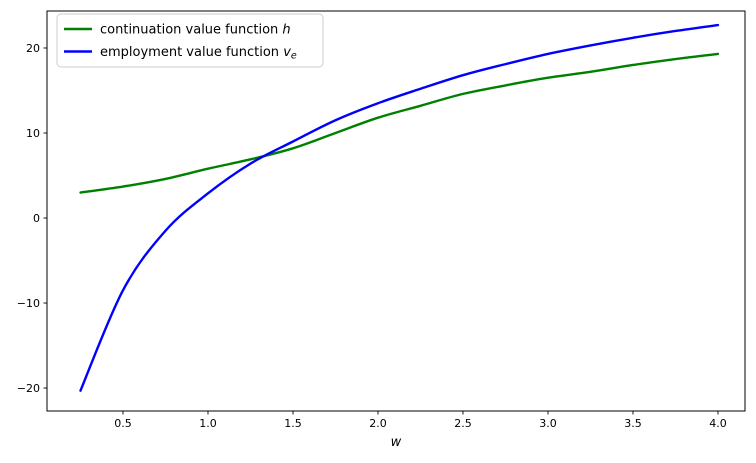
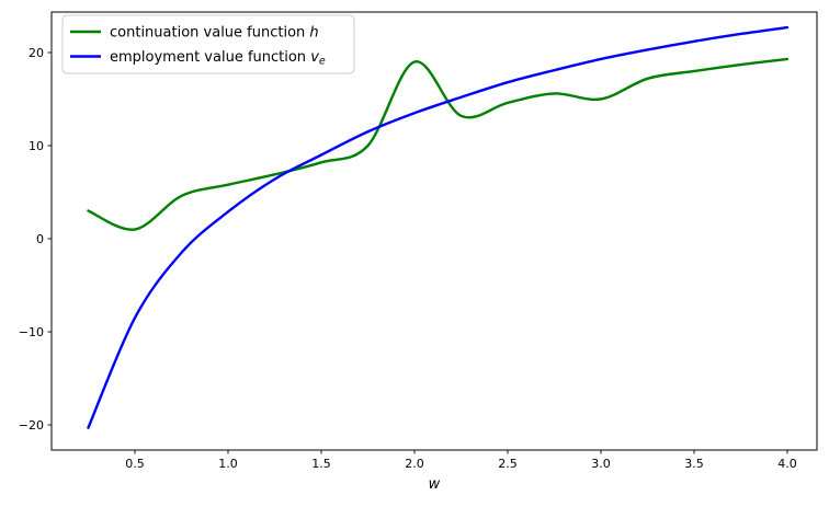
continuation value function h/0.5: 4 -> 1
continuation value function h/2.0: 12 -> 19
continuation value function h/3.0: 16 -> 15
